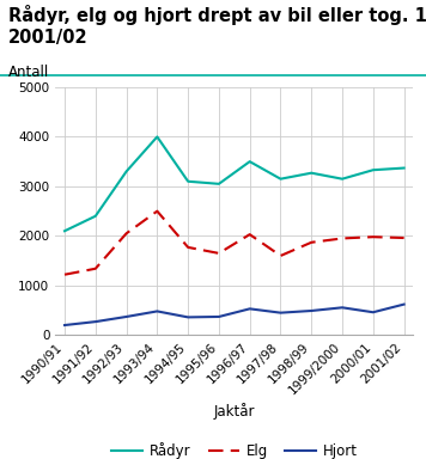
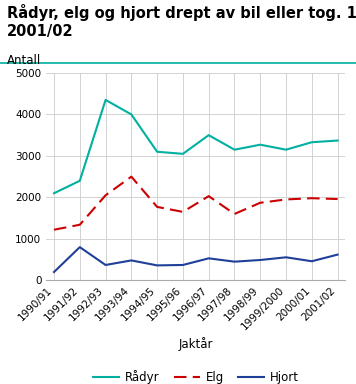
Hjort/1991/92: 270 -> 800
Rådyr/1992/93: 3300 -> 4350
